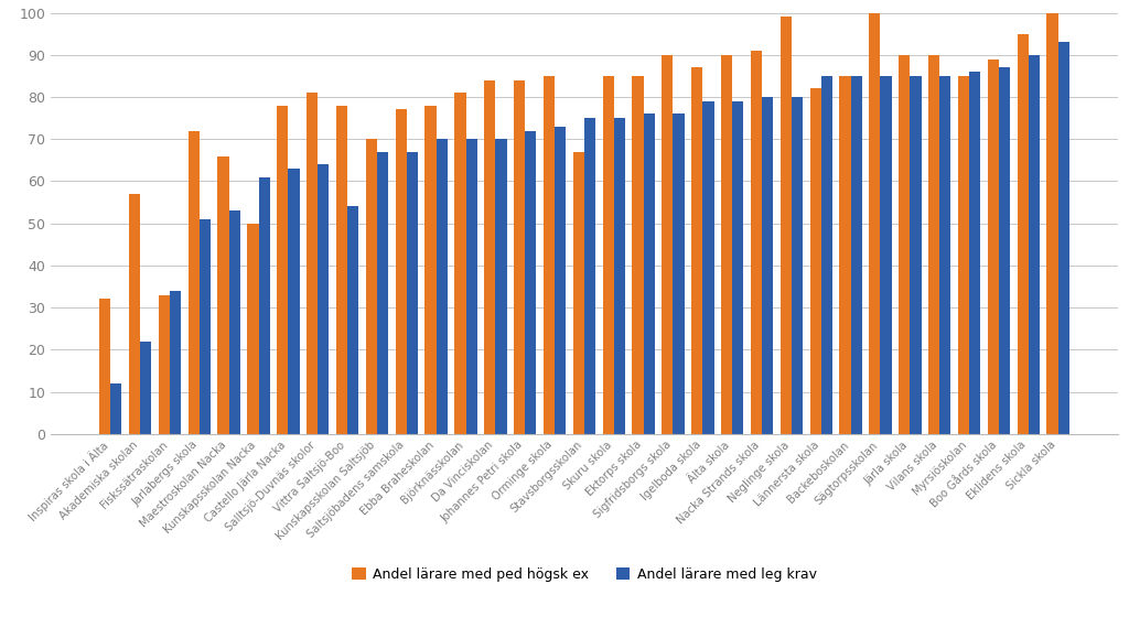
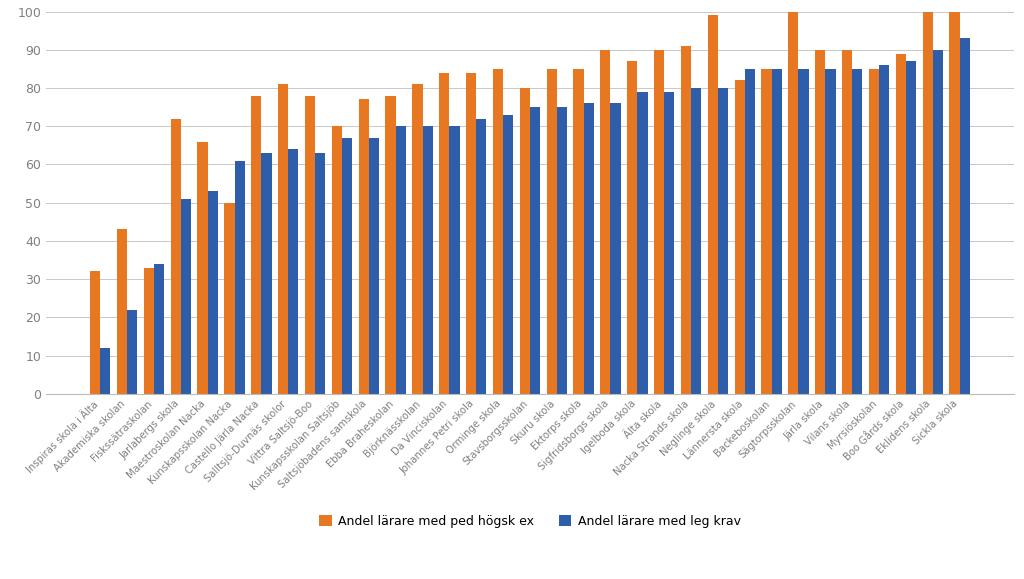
Andel lärare med ped högsk ex/Akademiska skolan: 57 -> 43
Andel lärare med leg krav/Vittra Saltsjö-Boo: 54 -> 63
Andel lärare med ped högsk ex/Stavsborgsskolan: 67 -> 80
Andel lärare med ped högsk ex/Eklidens skola: 95 -> 100
